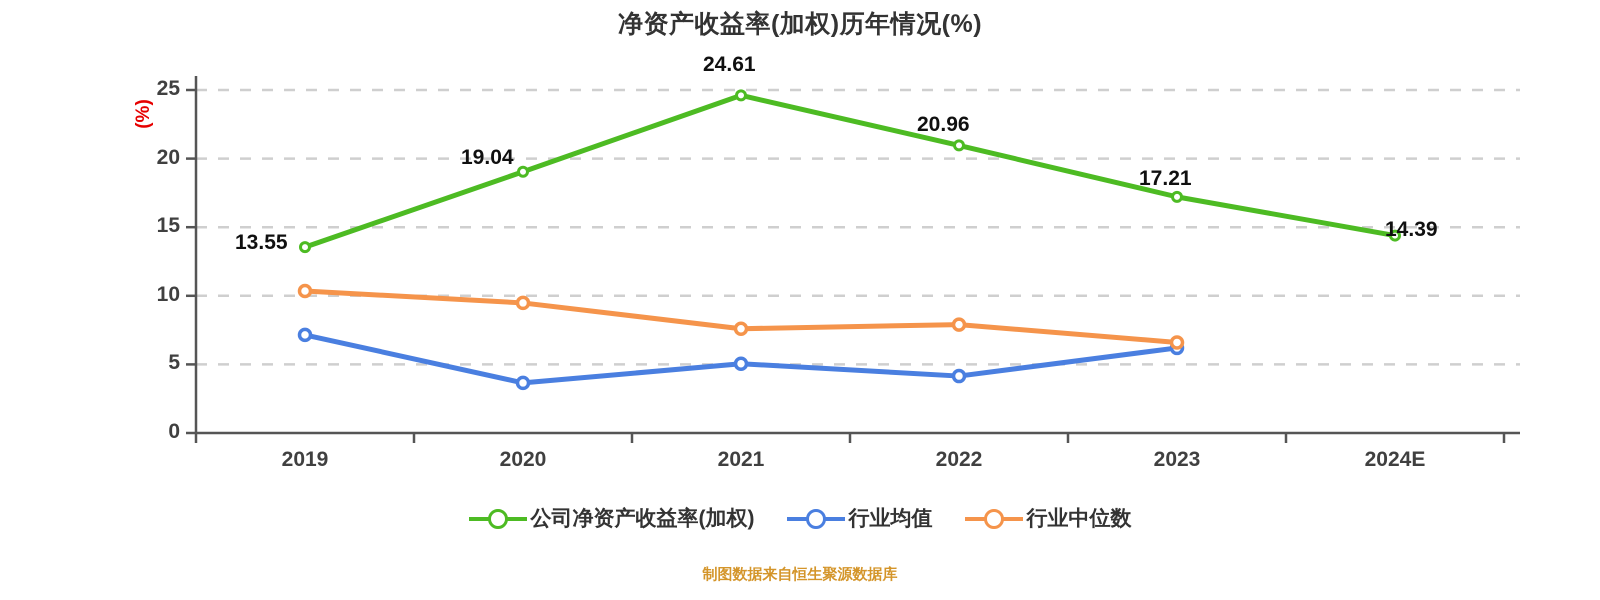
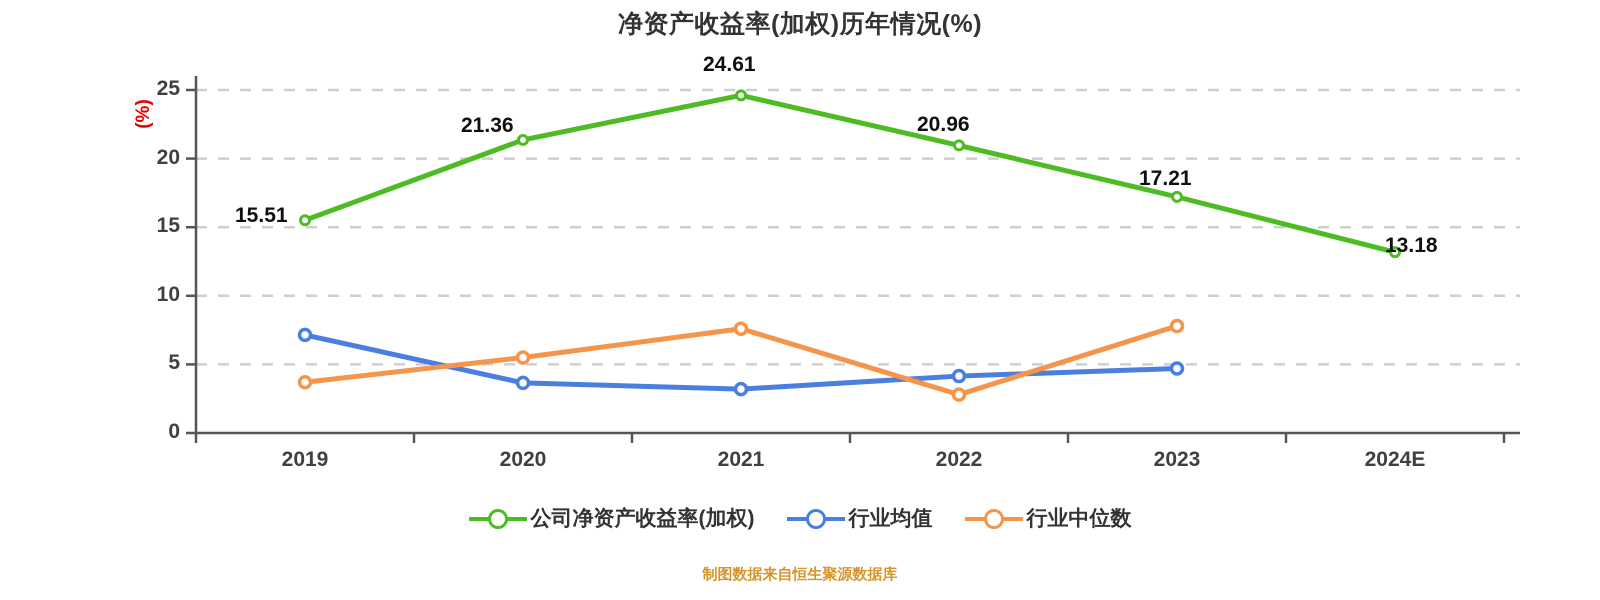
公司净资产收益率(加权)/2019: 13.55 -> 15.51
行业中位数/2019: 10.3 -> 3.7
公司净资产收益率(加权)/2020: 19.04 -> 21.36
行业中位数/2020: 9.5 -> 5.5
行业均值/2021: 5.0 -> 3.2
行业中位数/2022: 7.9 -> 2.8
行业均值/2023: 6.2 -> 4.7
行业中位数/2023: 6.6 -> 7.8
公司净资产收益率(加权)/2024E: 14.39 -> 13.18
